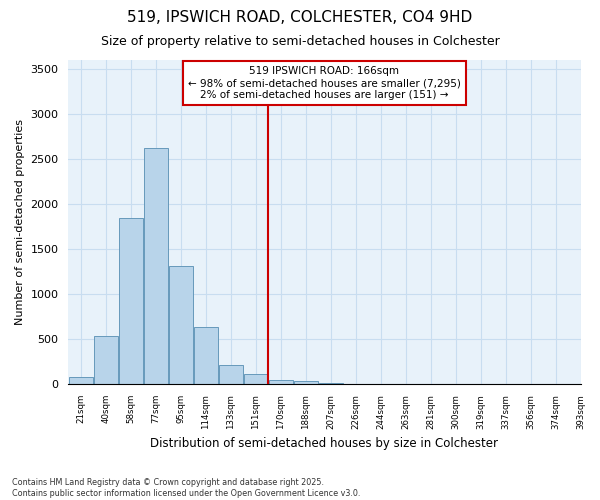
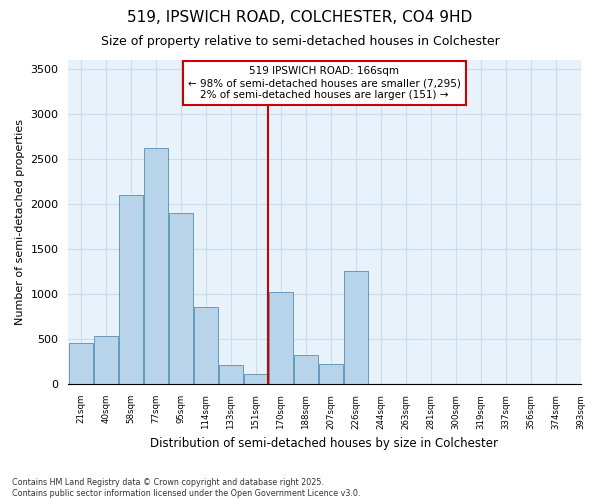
21sqm: 80 -> 460
58sqm: 1840 -> 2100
95sqm: 1310 -> 1900
114sqm: 640 -> 860
170sqm: 50 -> 1020
188sqm: 30 -> 320
207sqm: 10 -> 220
226sqm: 0 -> 1260
